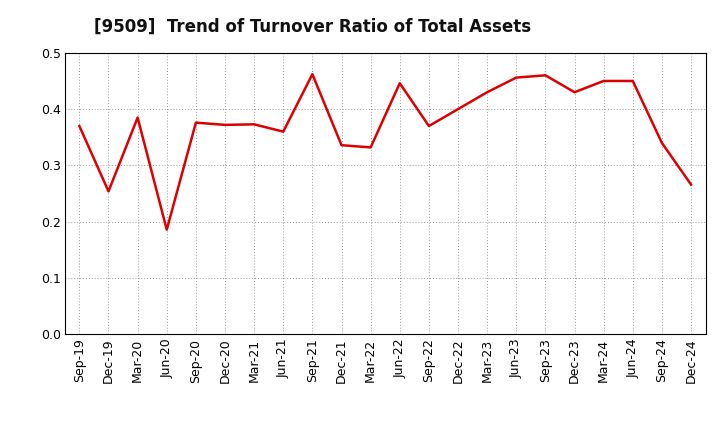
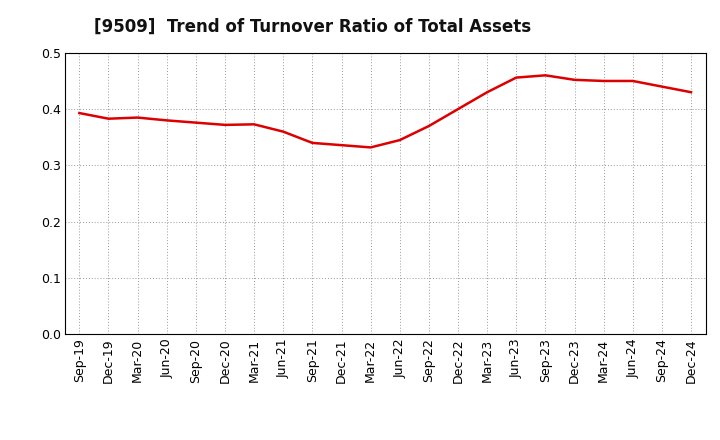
Sep-19: 0.370 -> 0.393
Dec-19: 0.254 -> 0.383
Jun-20: 0.186 -> 0.380
Sep-21: 0.462 -> 0.340
Jun-22: 0.446 -> 0.345
Dec-23: 0.430 -> 0.452
Sep-24: 0.340 -> 0.440
Dec-24: 0.266 -> 0.430
